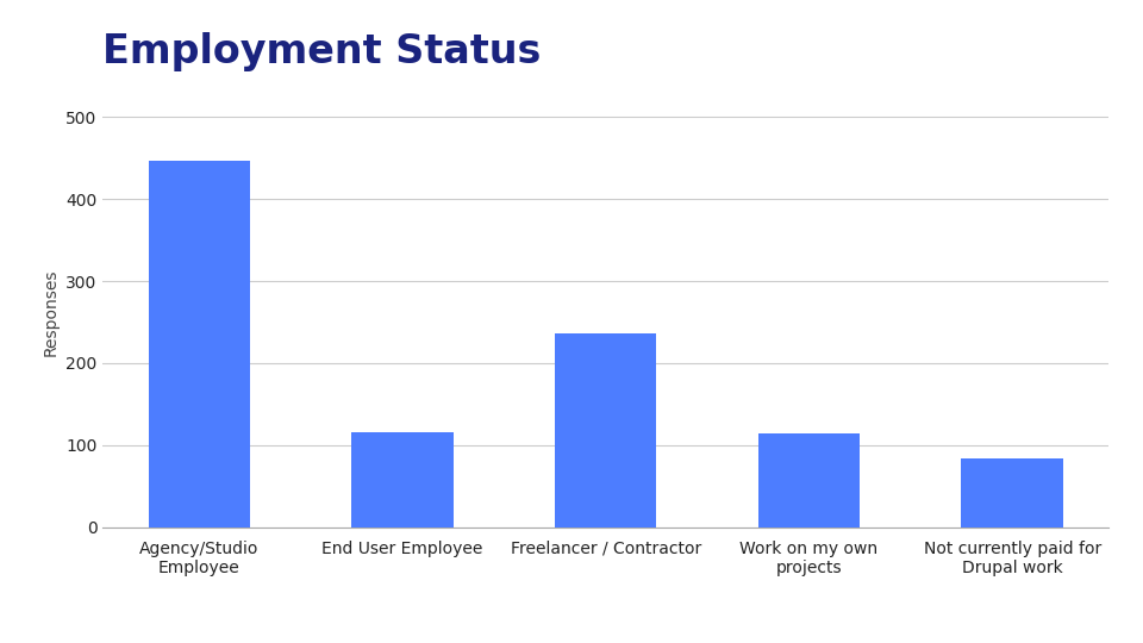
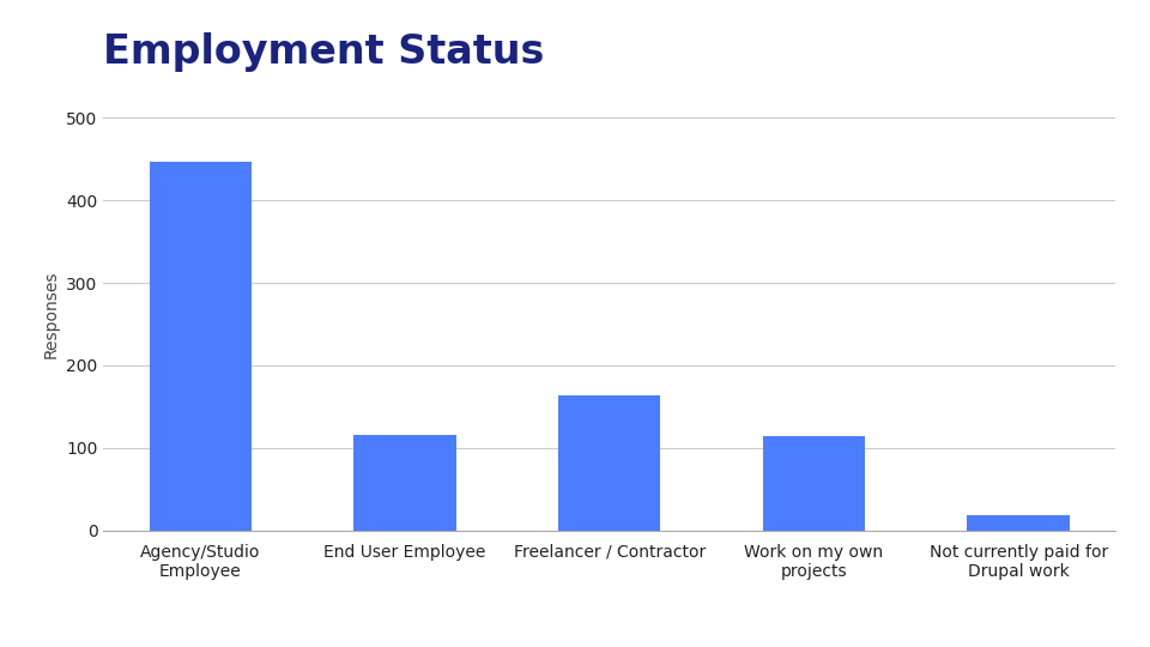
Freelancer / Contractor: 236 -> 163
Not currently paid for Drupal work: 84 -> 18
